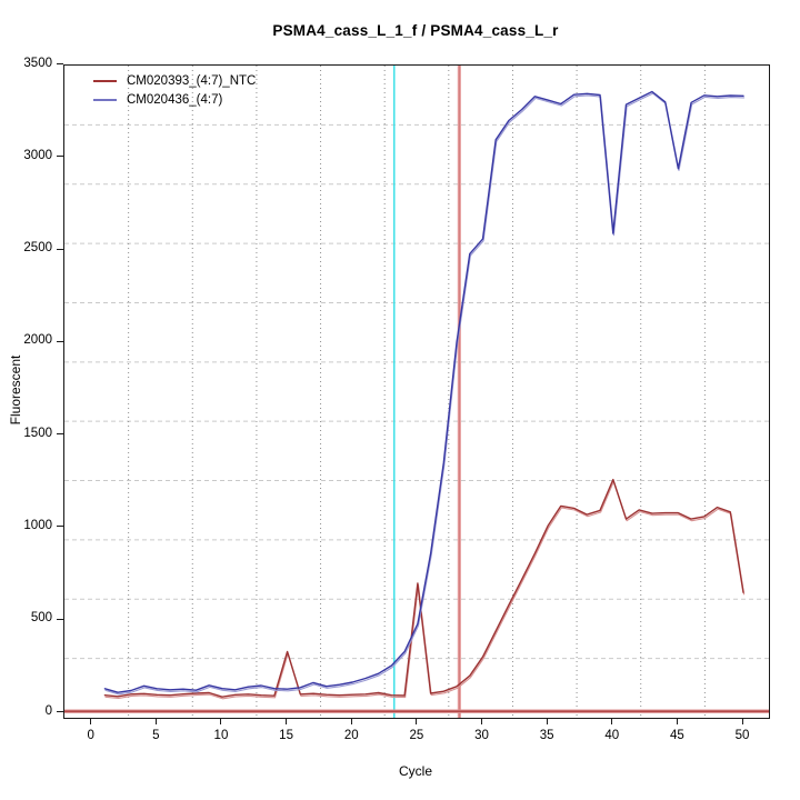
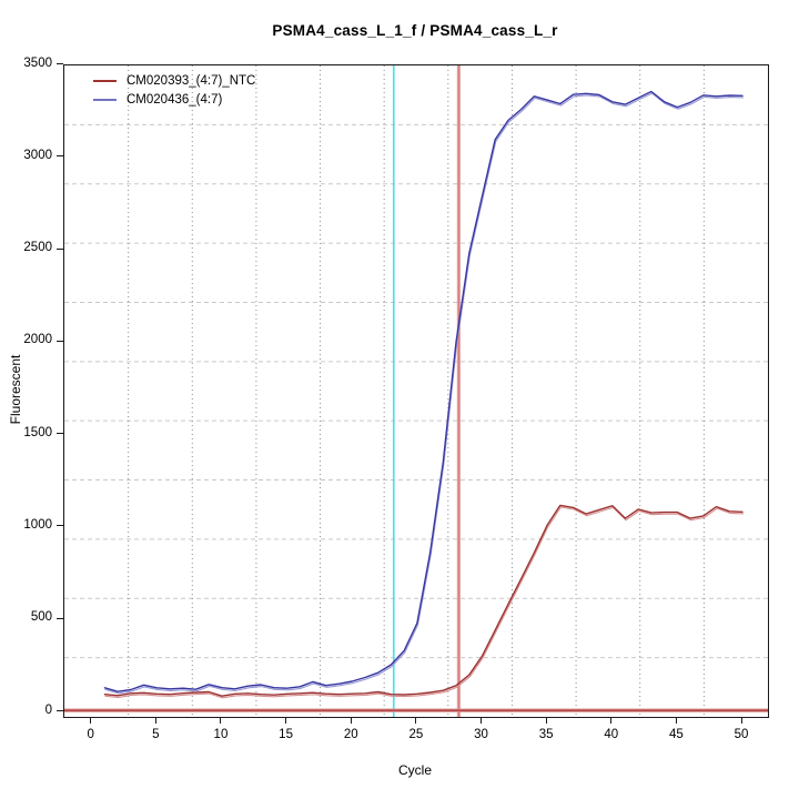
CM020393_(4:7)_NTC/15: 330 -> 100
CM020393_(4:7)_NTC/25: 700 -> 100
CM020436_(4:7)/30: 2560 -> 2790
CM020393_(4:7)_NTC/40: 1260 -> 1120
CM020436_(4:7)/40: 2590 -> 3300
CM020436_(4:7)/45: 2940 -> 3270
CM020393_(4:7)_NTC/50: 650 -> 1080
